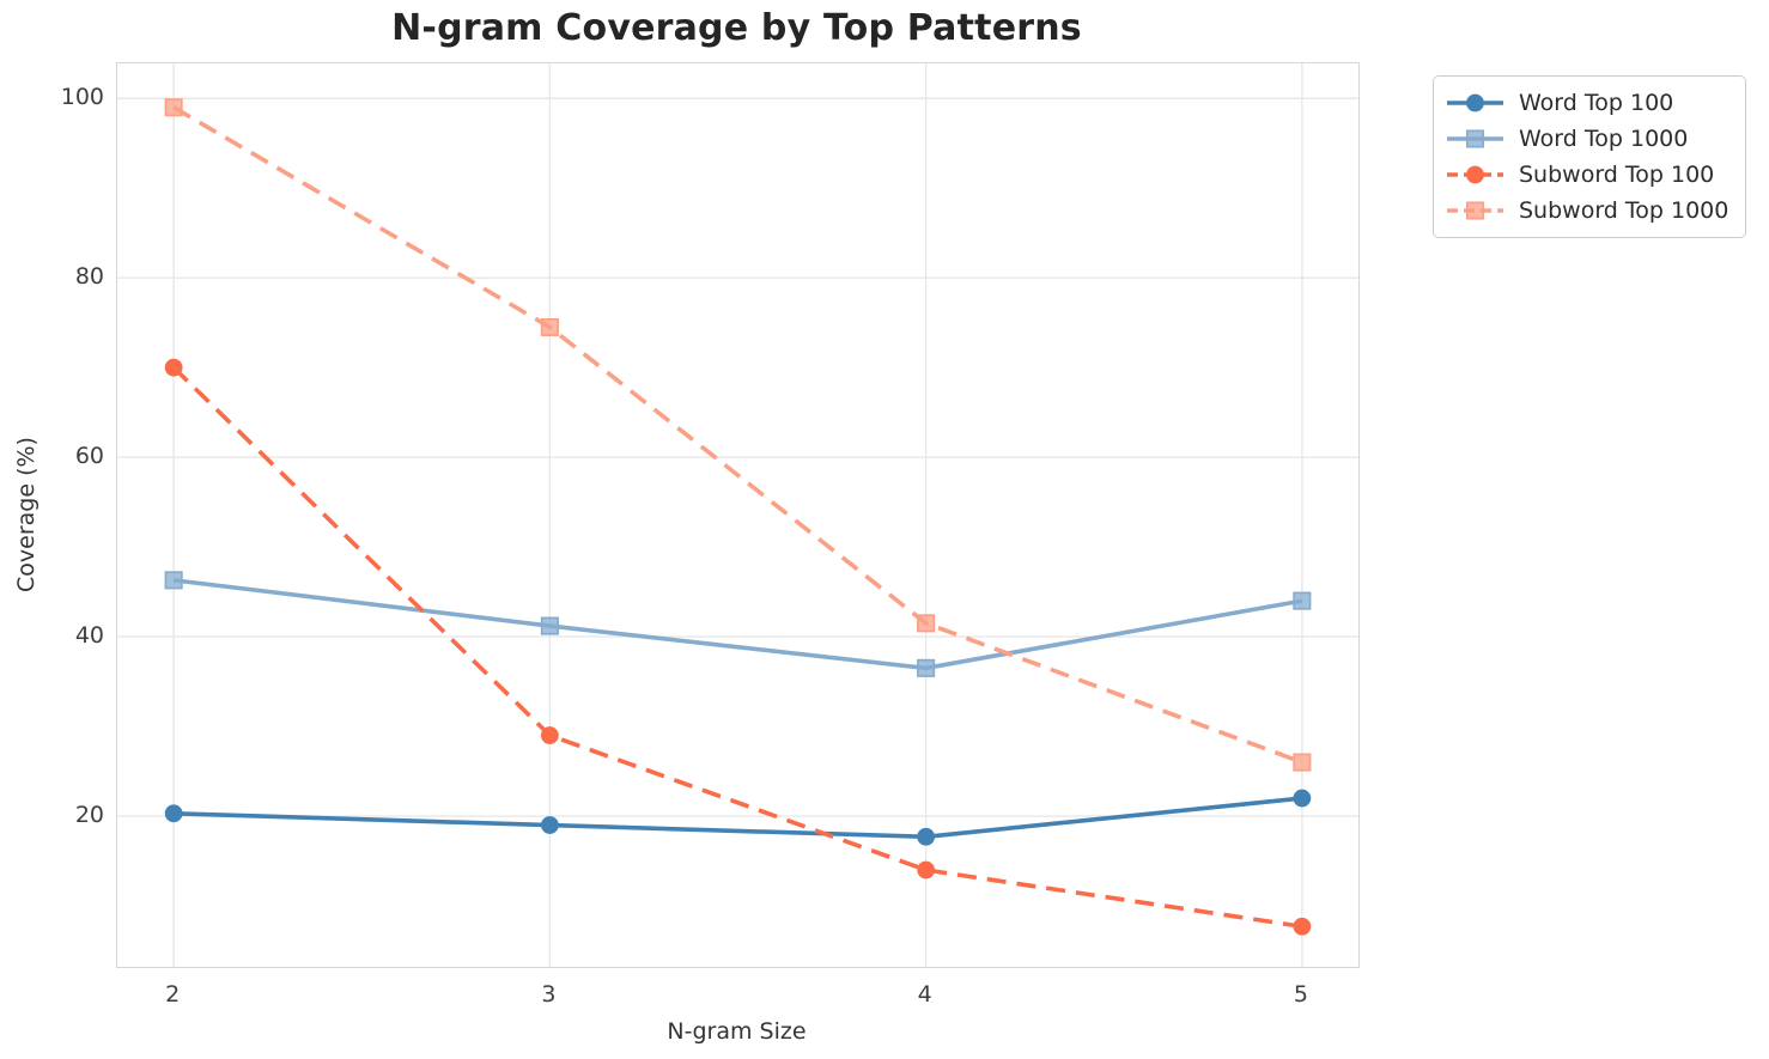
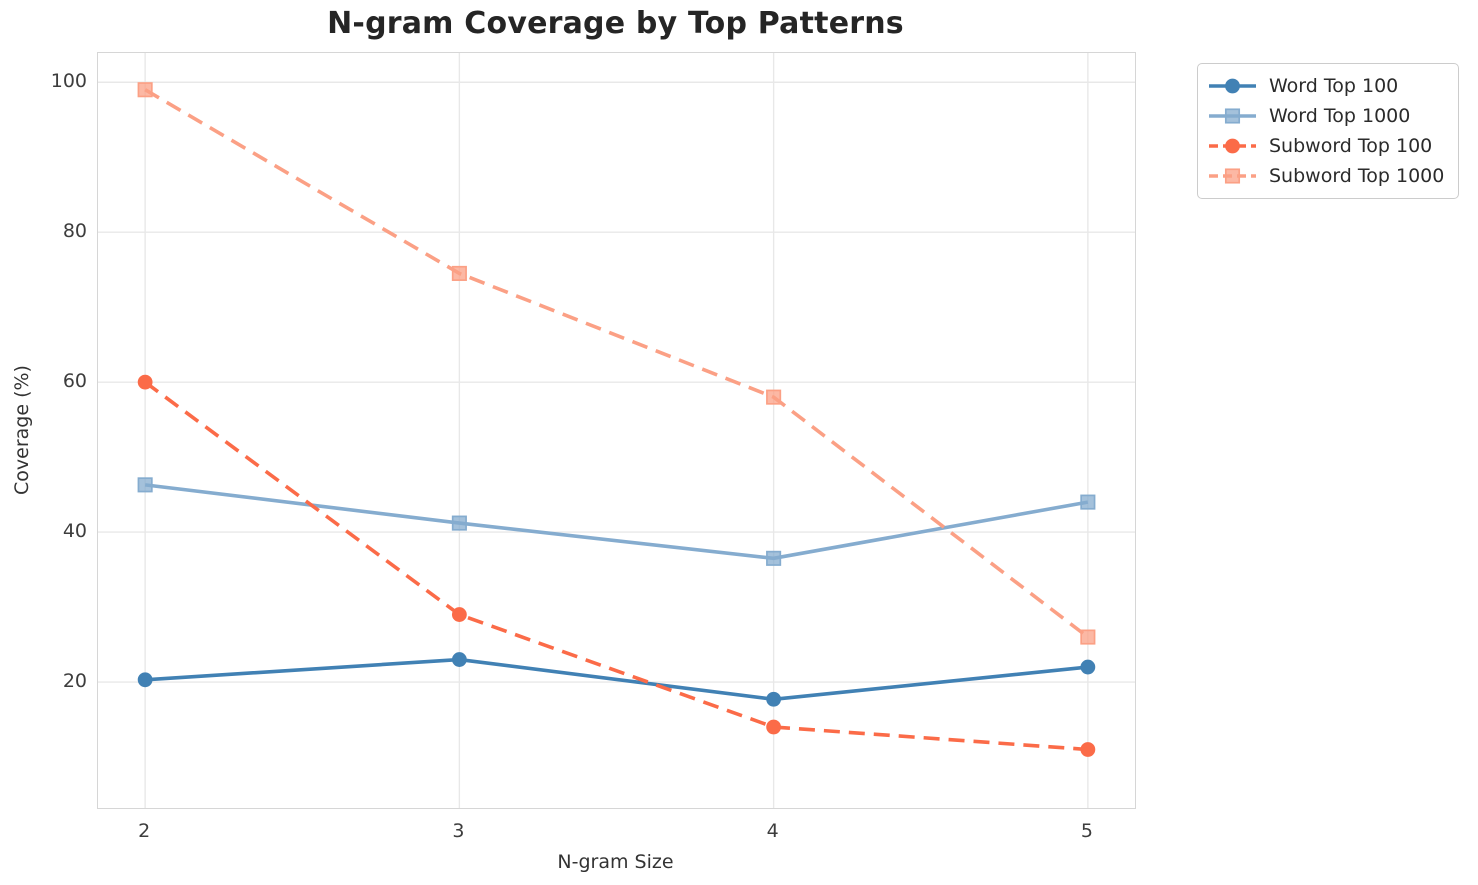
Subword Top 100/2: 70 -> 60
Word Top 100/3: 19 -> 23
Subword Top 1000/4: 42 -> 58
Subword Top 100/5: 8 -> 11
